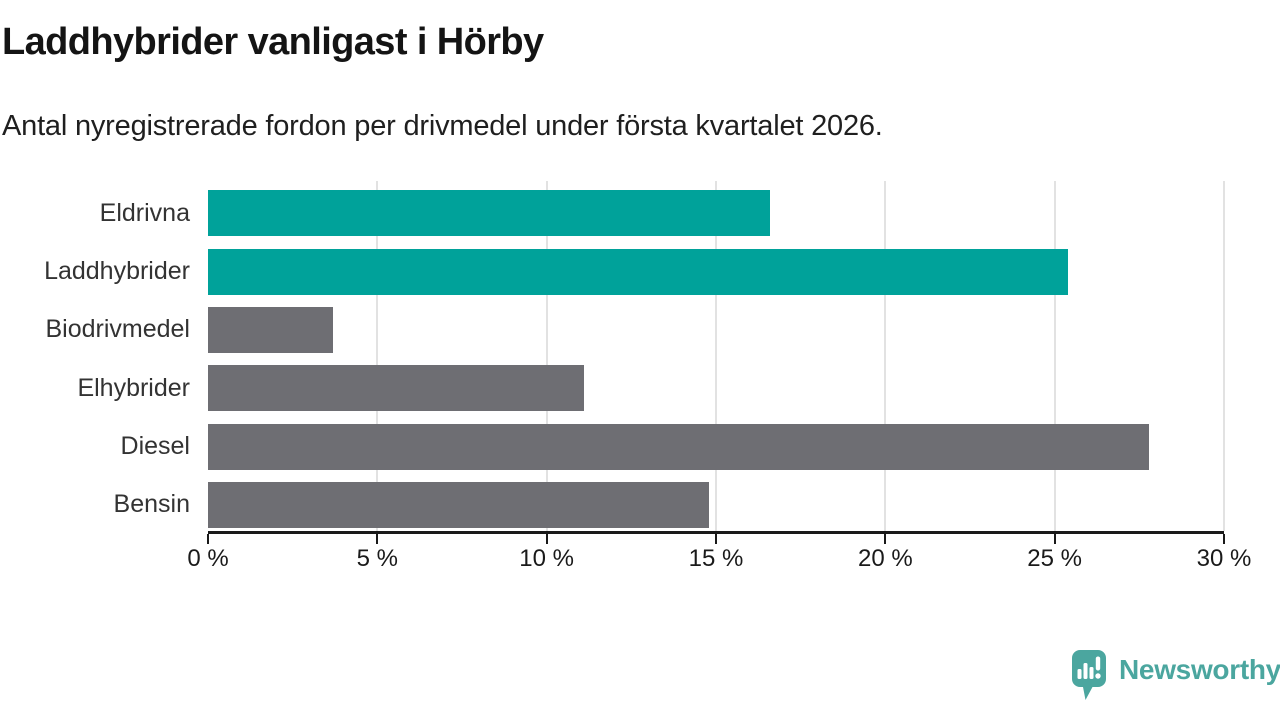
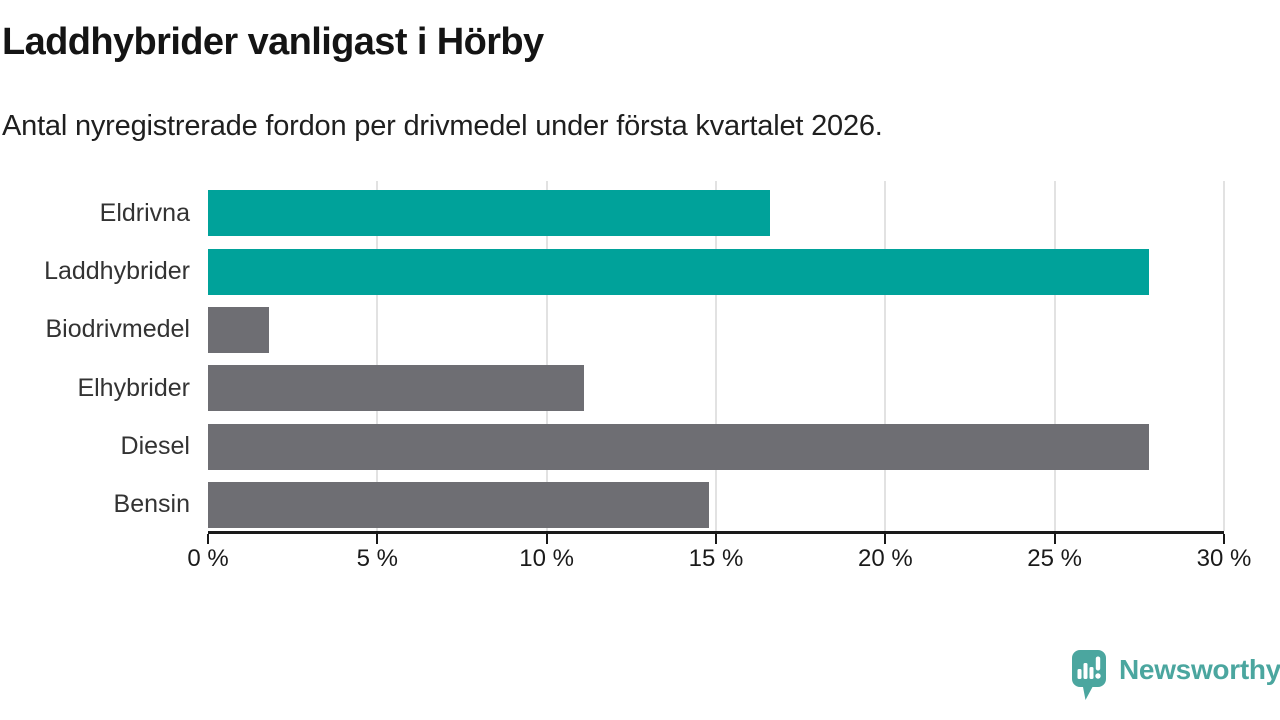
Laddhybrider: 25.4% -> 27.8%
Biodrivmedel: 3.7% -> 1.8%
